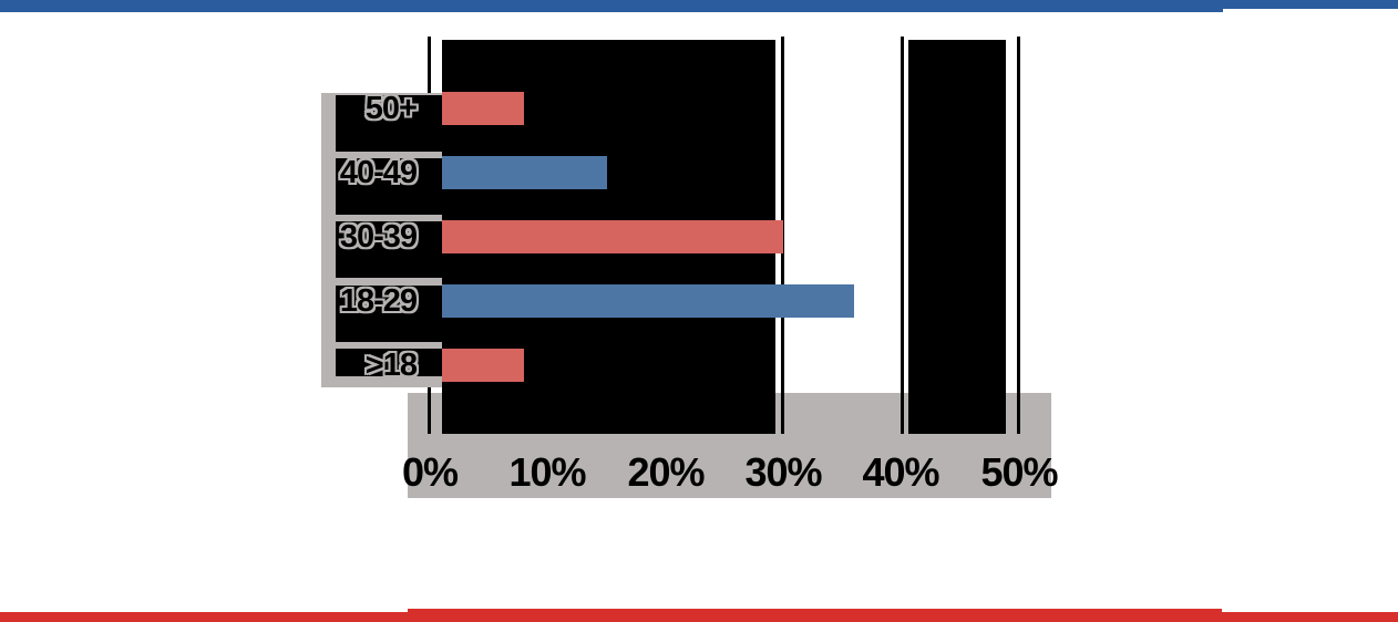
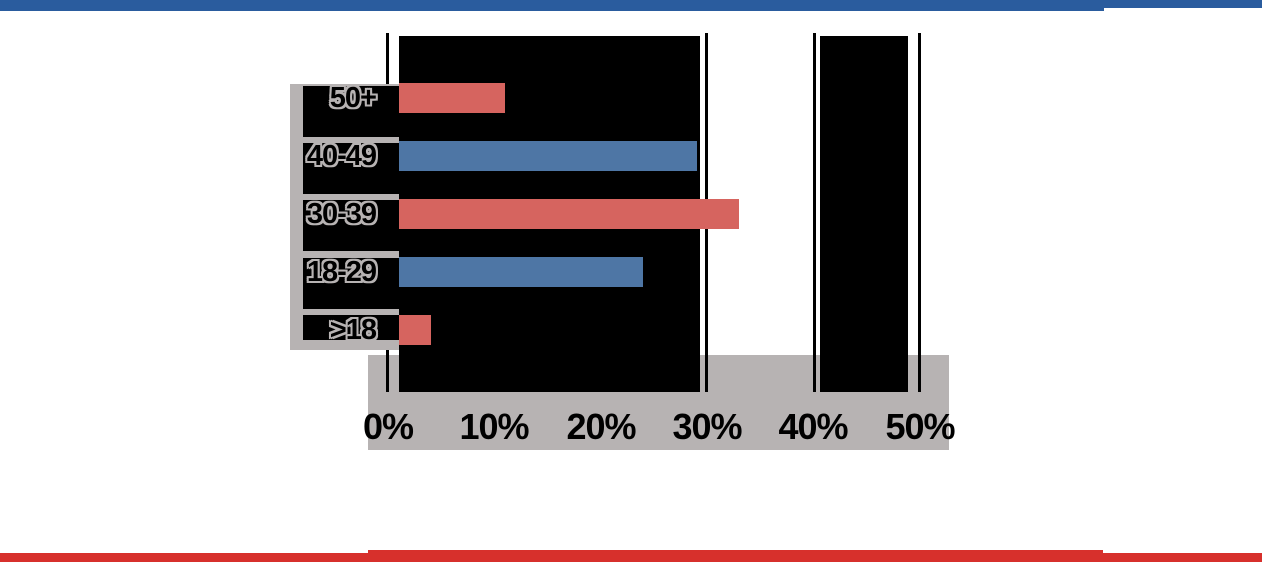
50+: 7% -> 10%
40-49: 14% -> 28%
30-39: 29% -> 32%
18-29: 35% -> 23%
>18: 7% -> 3%
